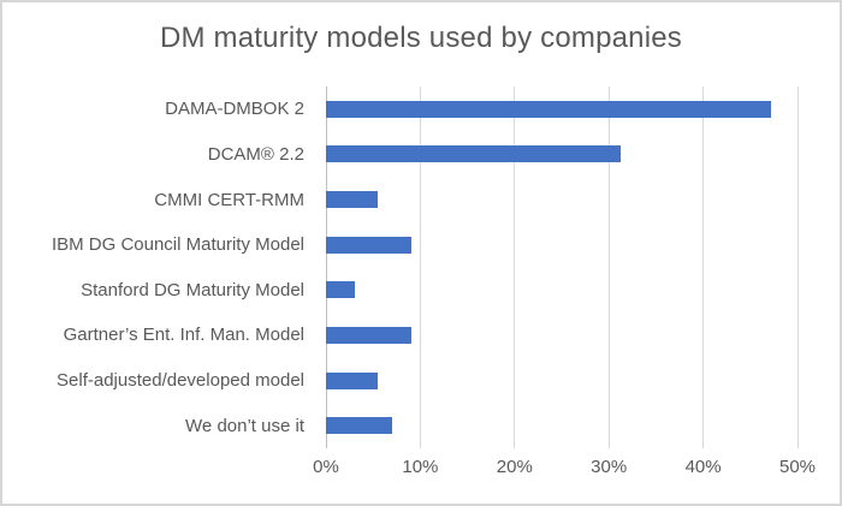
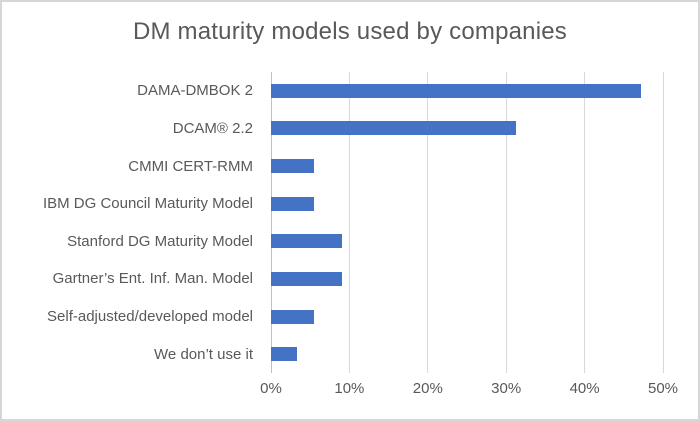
IBM DG Council Maturity Model: 9% -> 6%
Stanford DG Maturity Model: 3% -> 9%
We don’t use it: 7% -> 3%
